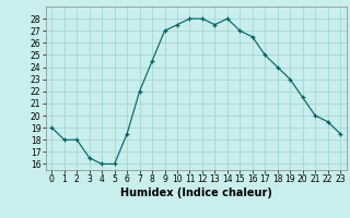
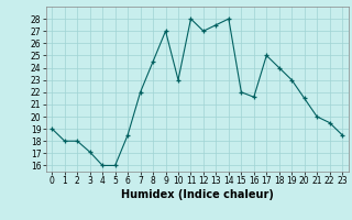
3: 16.5 -> 17.1
10: 27.5 -> 23.0
12: 28.0 -> 27.0
15: 27.0 -> 22.0
16: 26.5 -> 21.6
